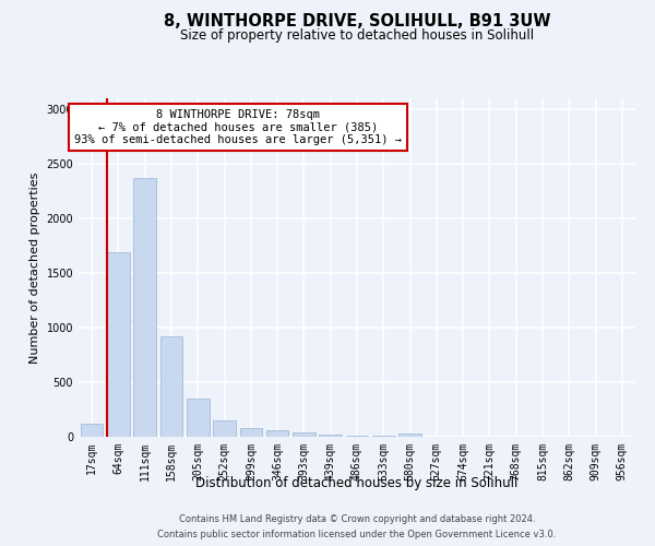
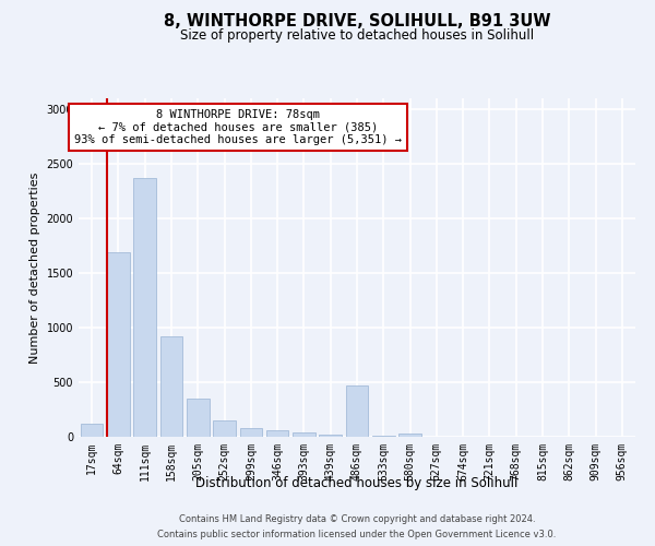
486sqm: 20 -> 470
